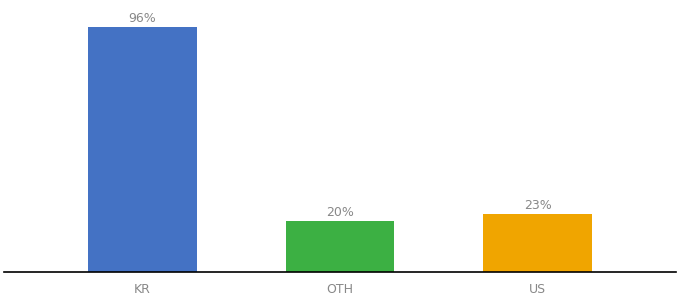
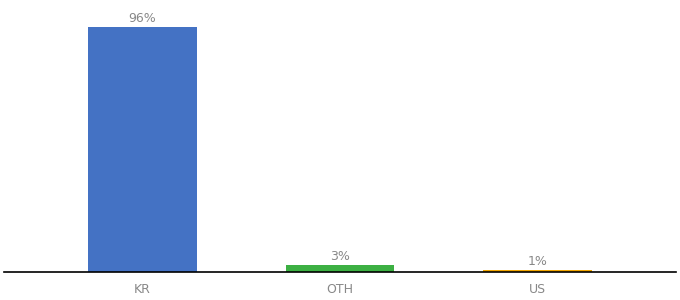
OTH: 20% -> 3%
US: 23% -> 1%
